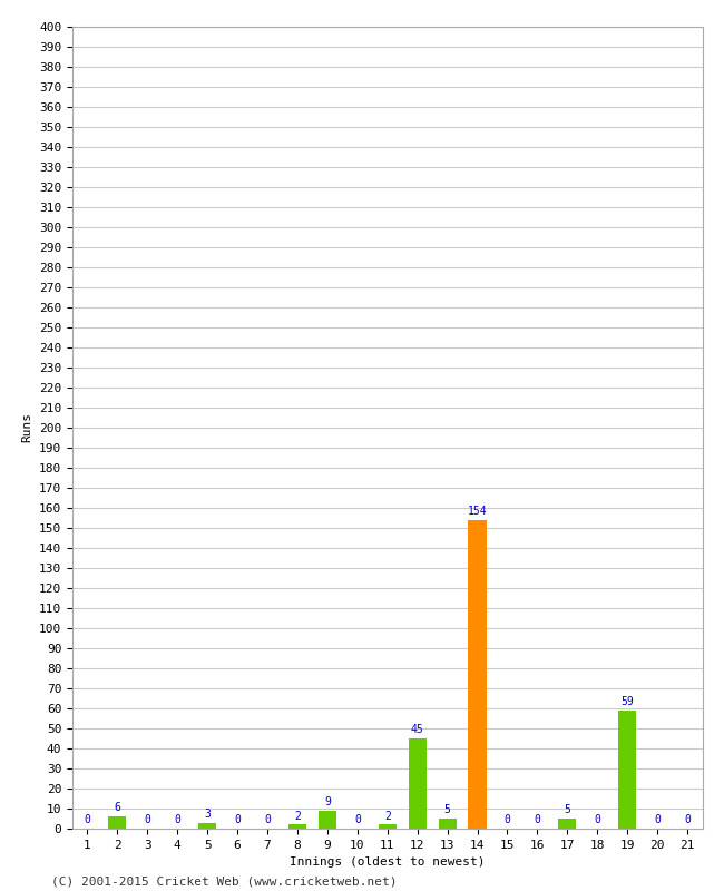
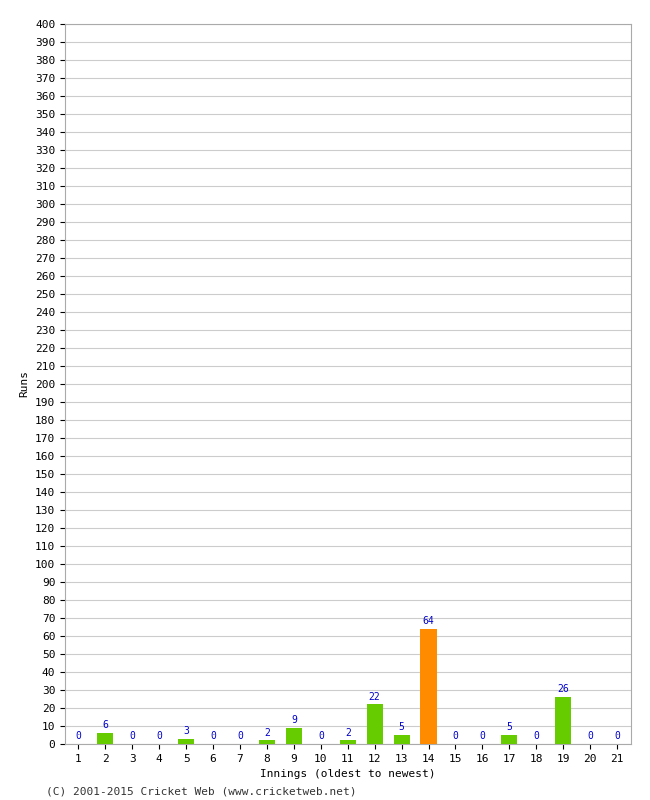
12: 45 -> 22
14: 154 -> 64
19: 59 -> 26
